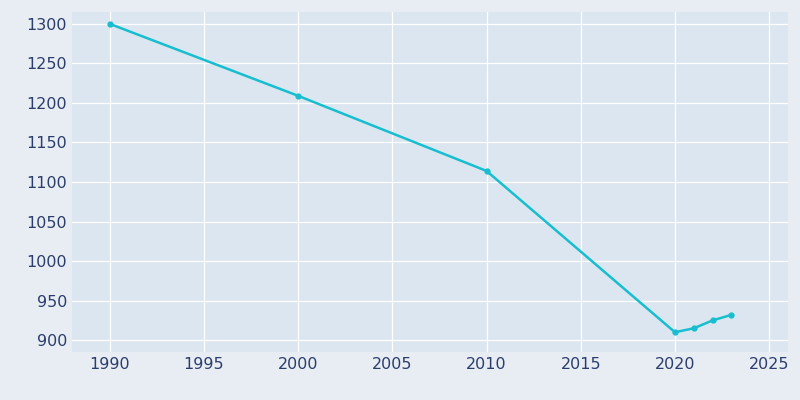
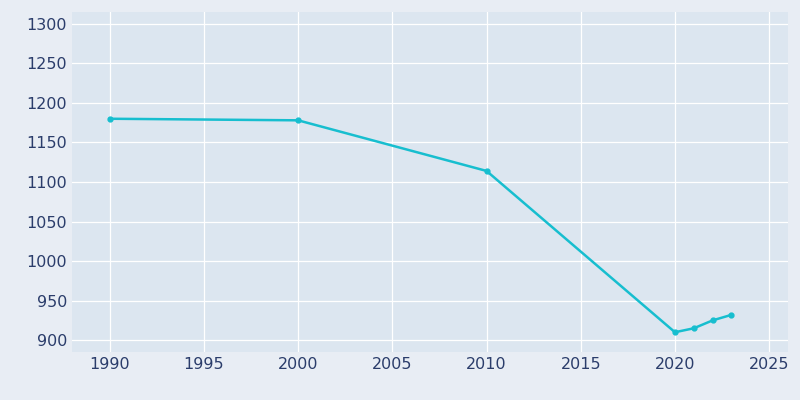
1990: 1300 -> 1180
2000: 1209 -> 1178
